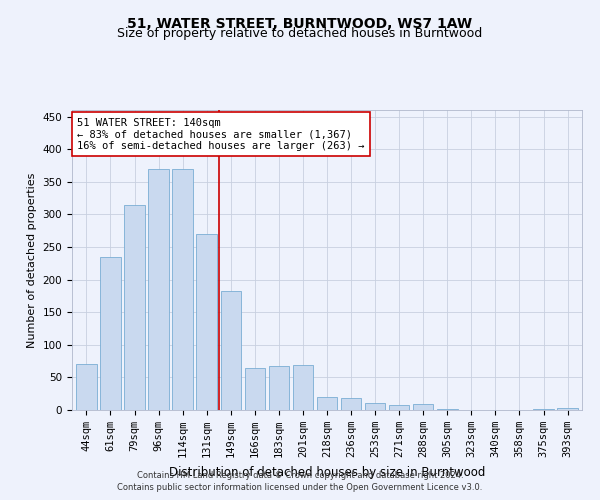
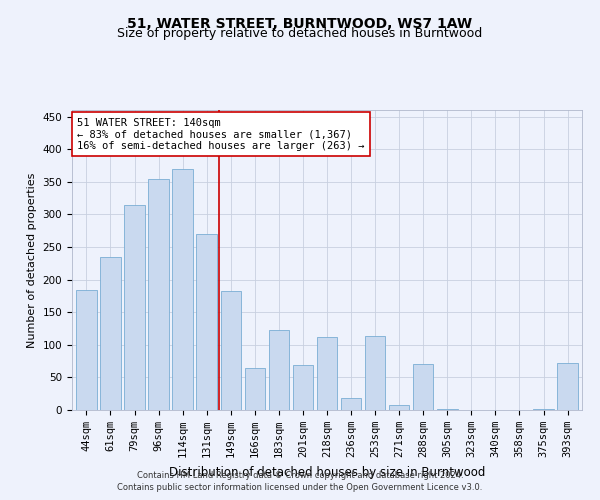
44sqm: 70 -> 184
96sqm: 370 -> 354
183sqm: 67 -> 122
218sqm: 20 -> 112
253sqm: 10 -> 114
288sqm: 9 -> 70
393sqm: 3 -> 72
